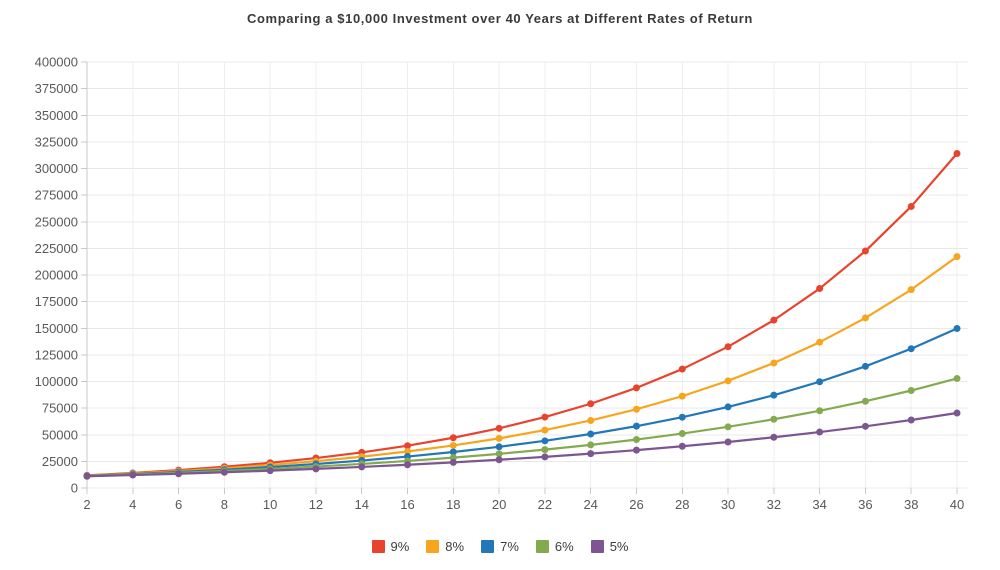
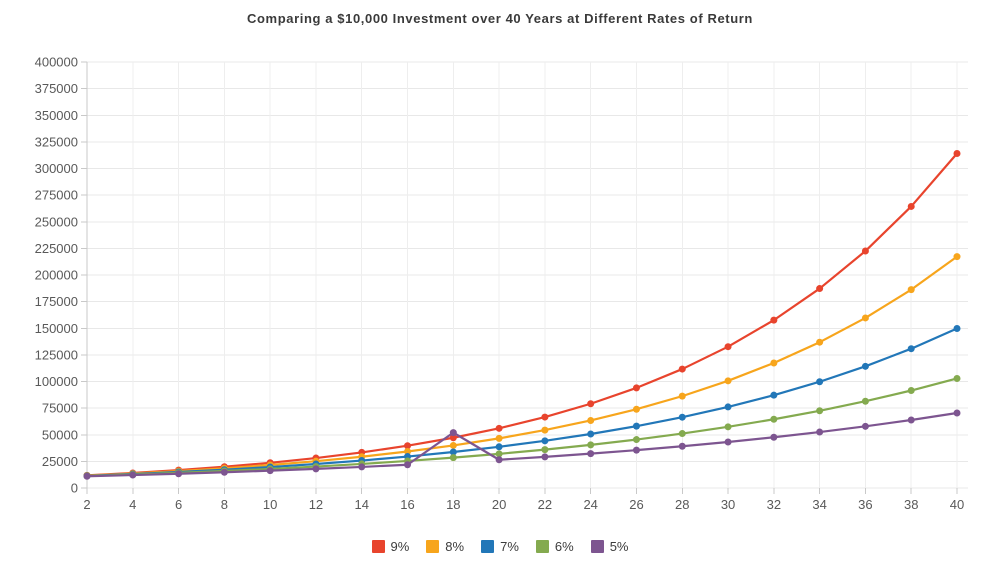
5%/18: 24000 -> 52000
